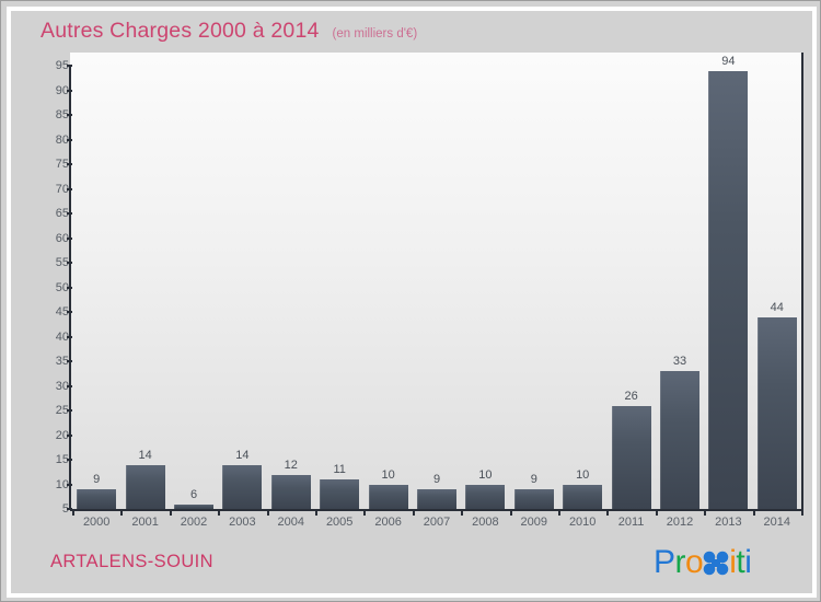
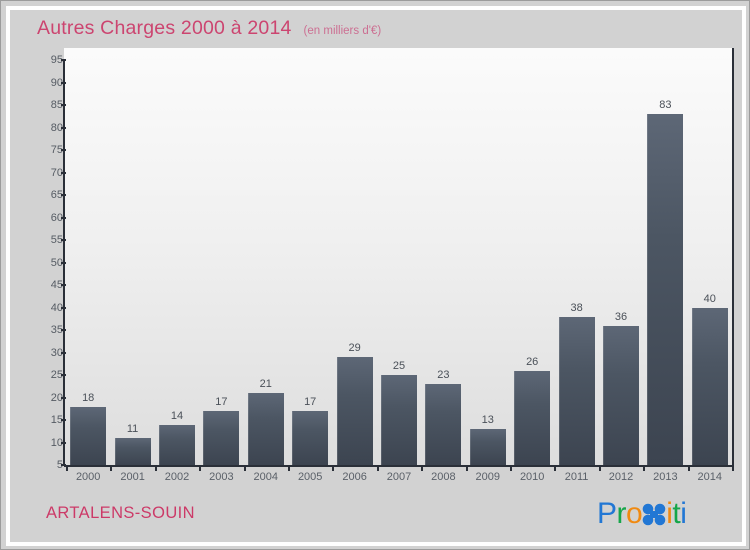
2000: 9 -> 18
2001: 14 -> 11
2002: 6 -> 14
2003: 14 -> 17
2004: 12 -> 21
2005: 11 -> 17
2006: 10 -> 29
2007: 9 -> 25
2008: 10 -> 23
2009: 9 -> 13
2010: 10 -> 26
2011: 26 -> 38
2012: 33 -> 36
2013: 94 -> 83
2014: 44 -> 40
